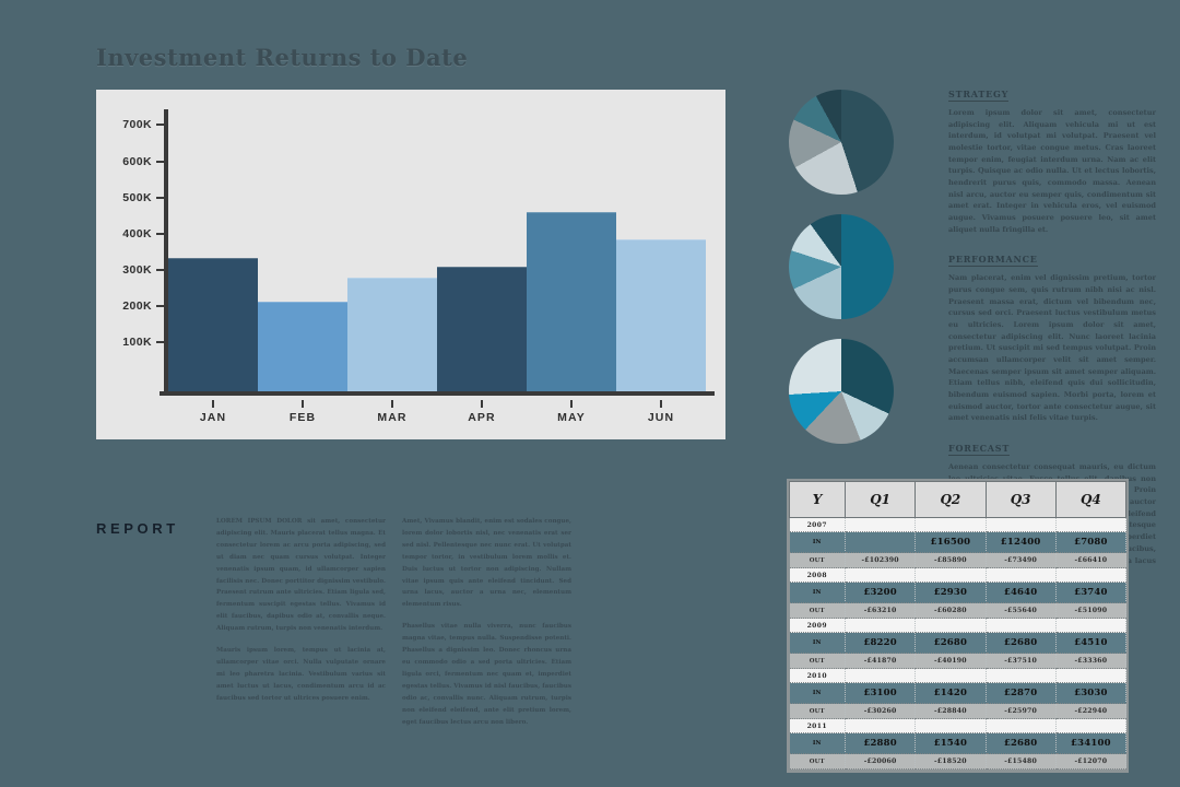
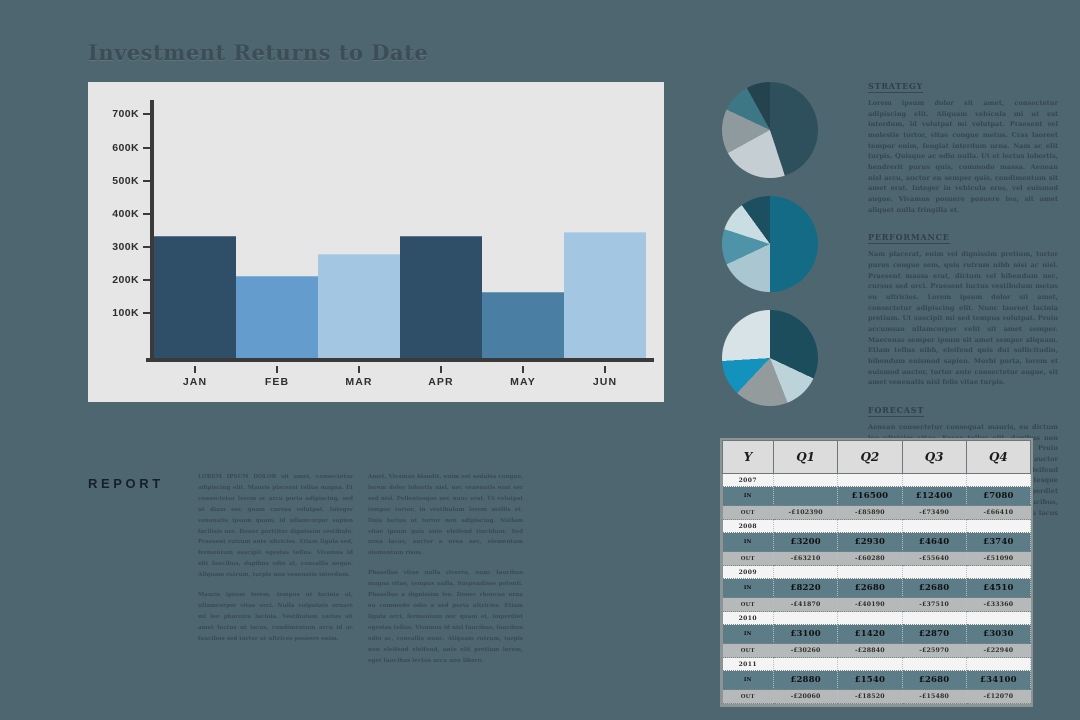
APR: 340K -> 370K
MAY: 500K -> 200K
JUN: 420K -> 380K
